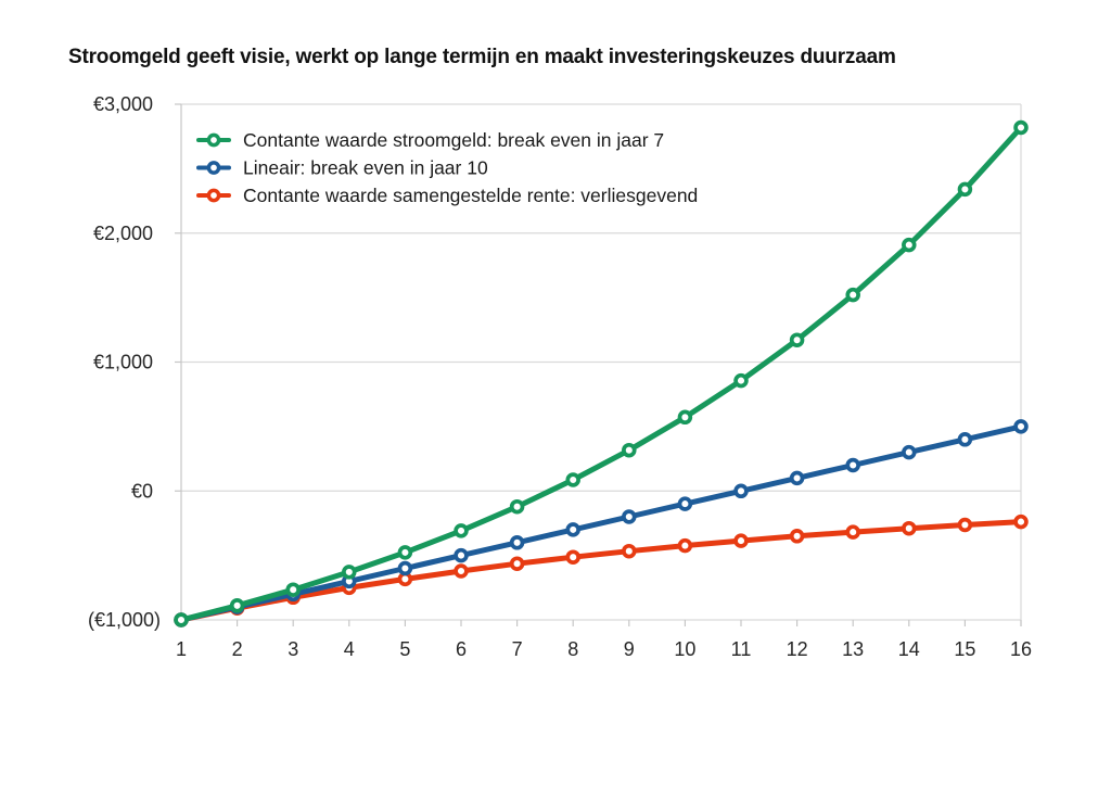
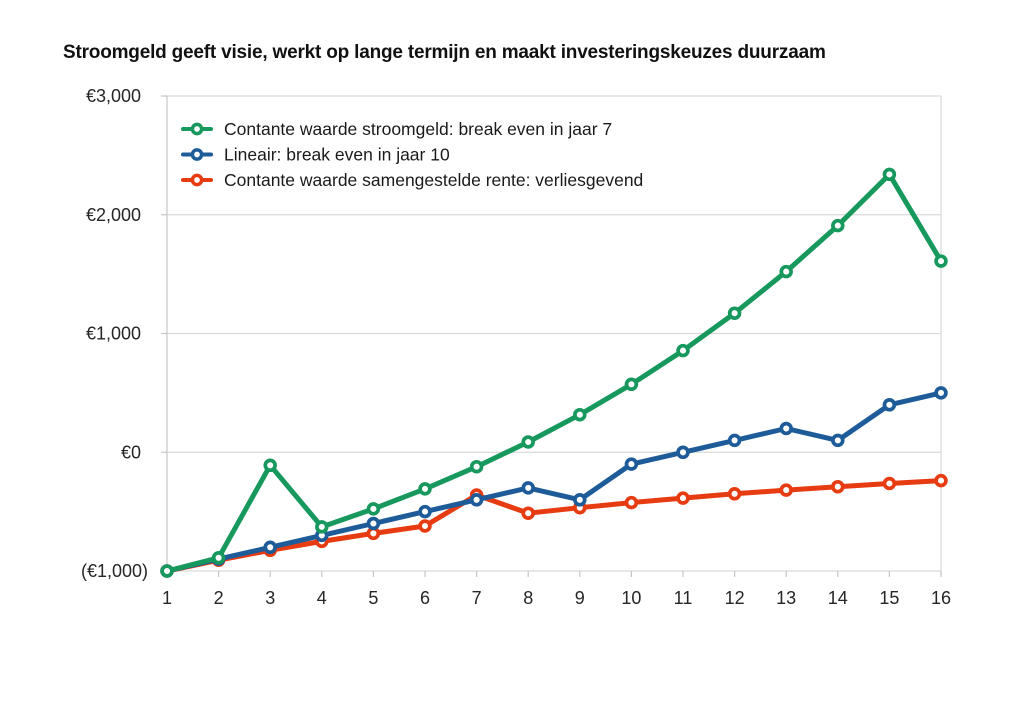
Contante waarde stroomgeld: break even in jaar 7/3: -€770 -> -€110
Contante waarde samengestelde rente: verliesgevend/7: -€560 -> -€360
Lineair: break even in jaar 10/9: -€200 -> -€400
Lineair: break even in jaar 10/14: €300 -> €100
Contante waarde stroomgeld: break even in jaar 7/16: €2820 -> €1610
